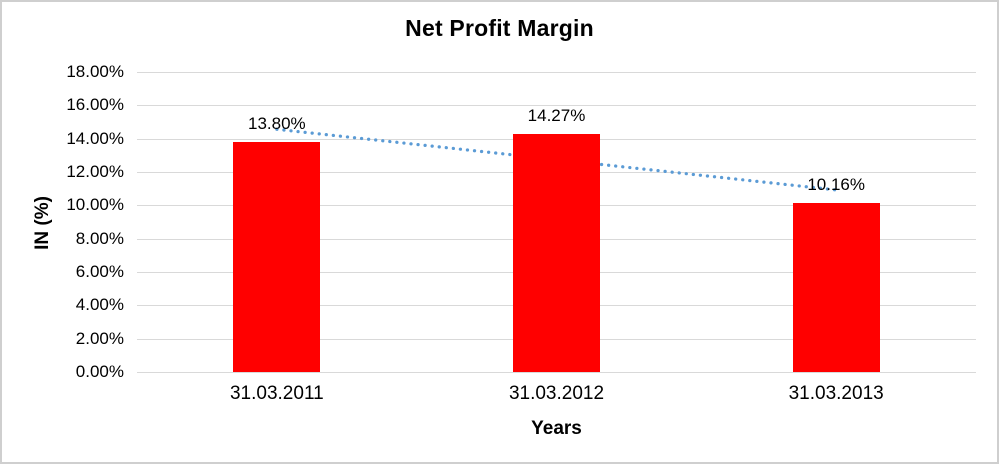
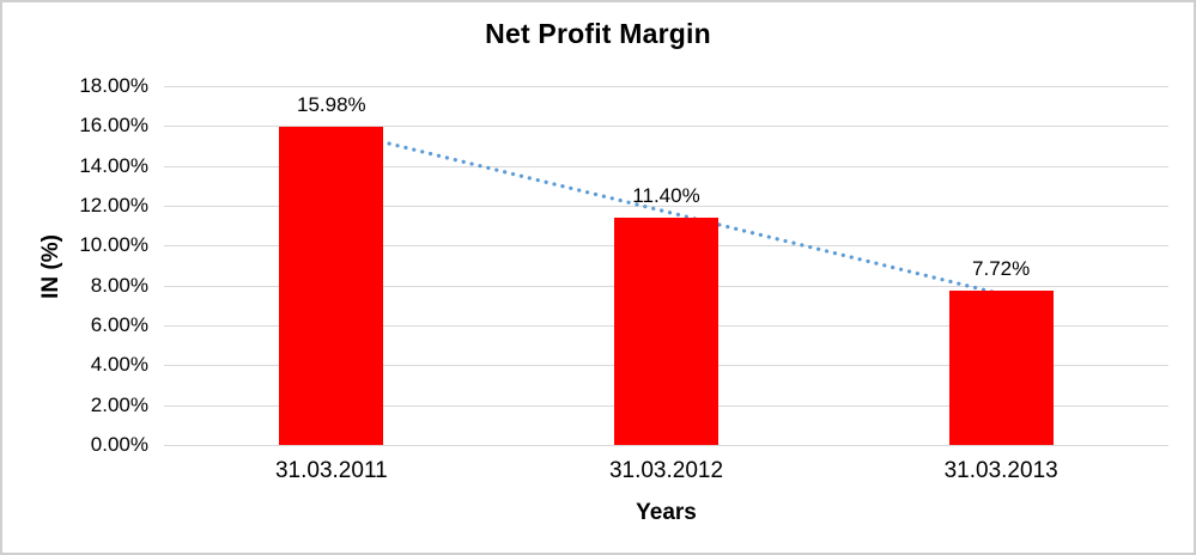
31.03.2011: 13.80% -> 15.98%
31.03.2012: 14.27% -> 11.40%
31.03.2013: 10.16% -> 7.72%
